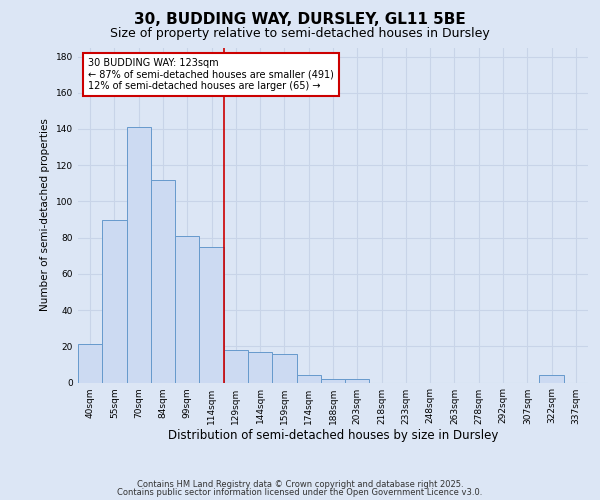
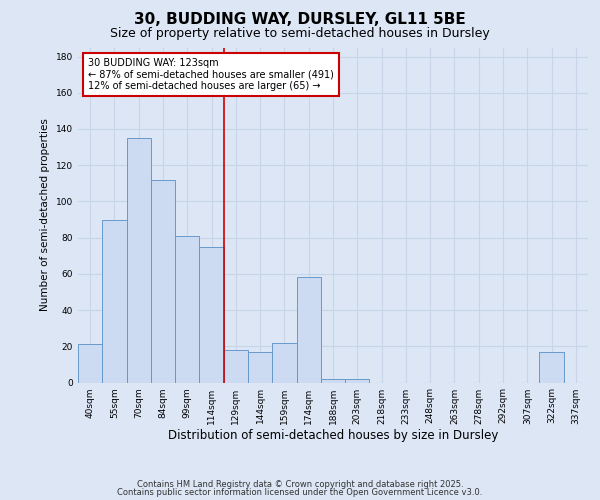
70sqm: 141 -> 135
159sqm: 16 -> 22
174sqm: 4 -> 58
322sqm: 4 -> 17
